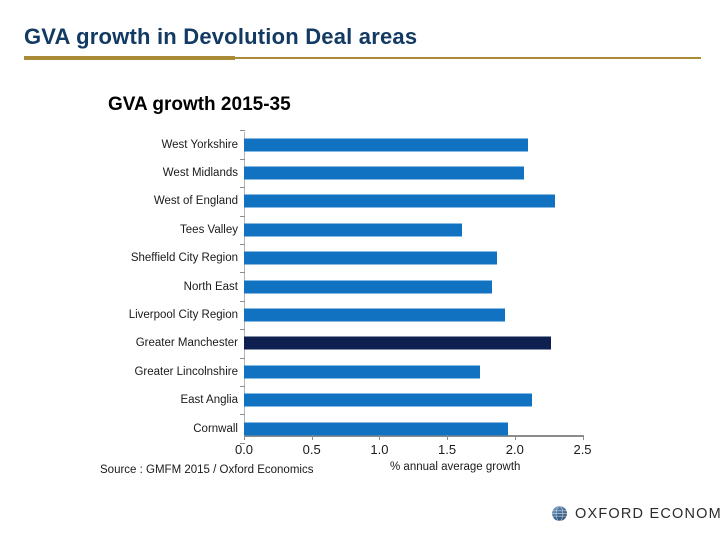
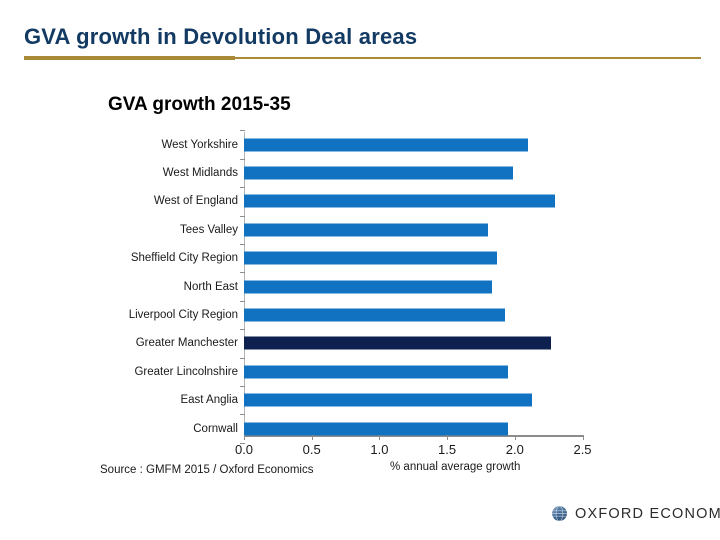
West Midlands: 2.07 -> 1.99
Tees Valley: 1.61 -> 1.80
Greater Lincolnshire: 1.74 -> 1.95
